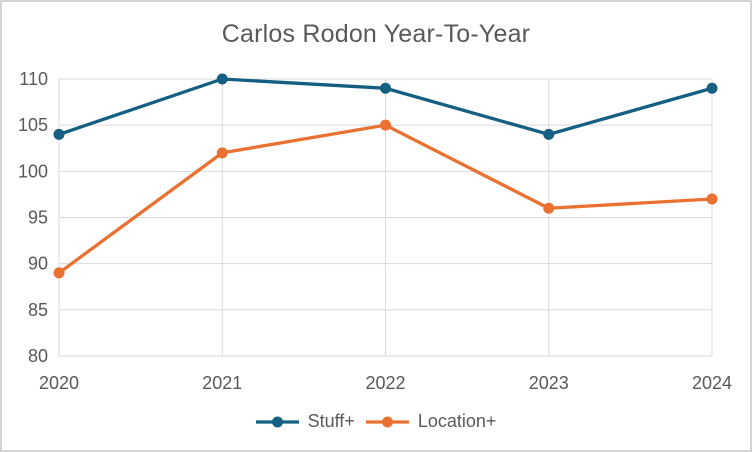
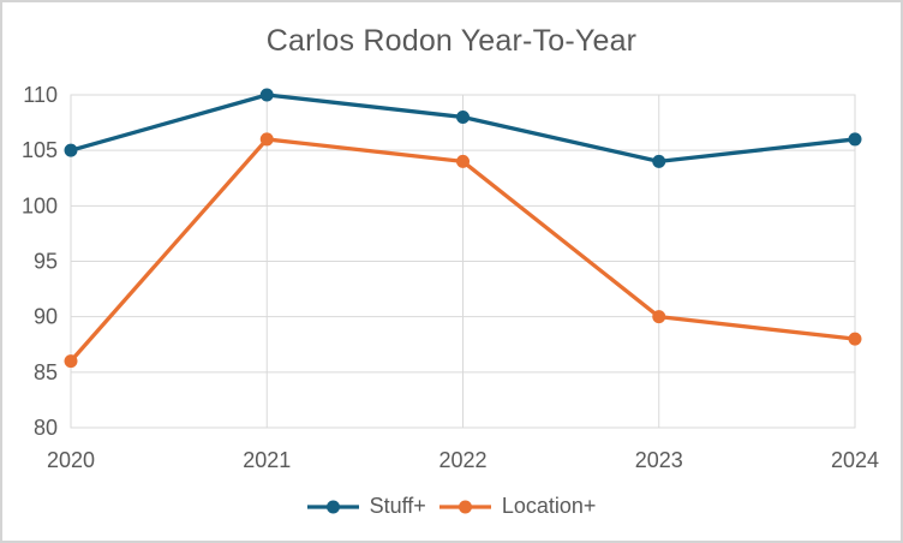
Stuff+/2020: 104 -> 105
Location+/2020: 89 -> 86
Location+/2021: 102 -> 106
Stuff+/2022: 109 -> 108
Location+/2022: 105 -> 104
Location+/2023: 96 -> 90
Stuff+/2024: 109 -> 106
Location+/2024: 97 -> 88
